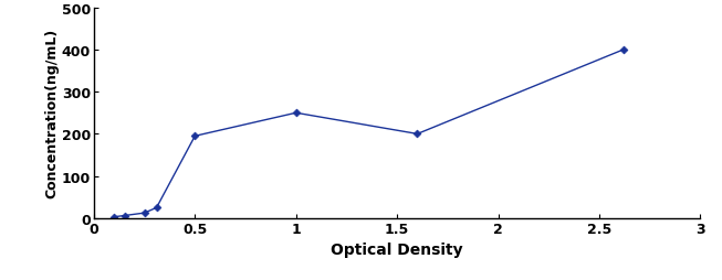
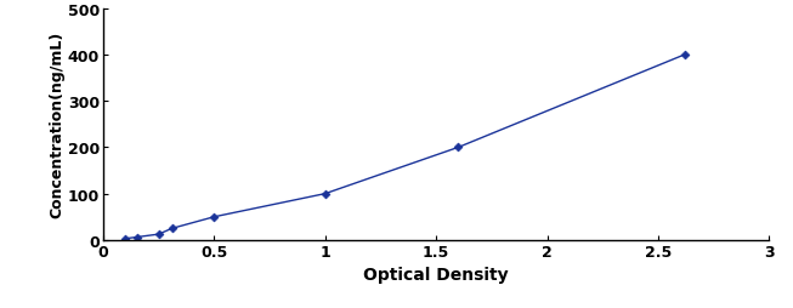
0.5: 195 -> 50
1: 250 -> 100
